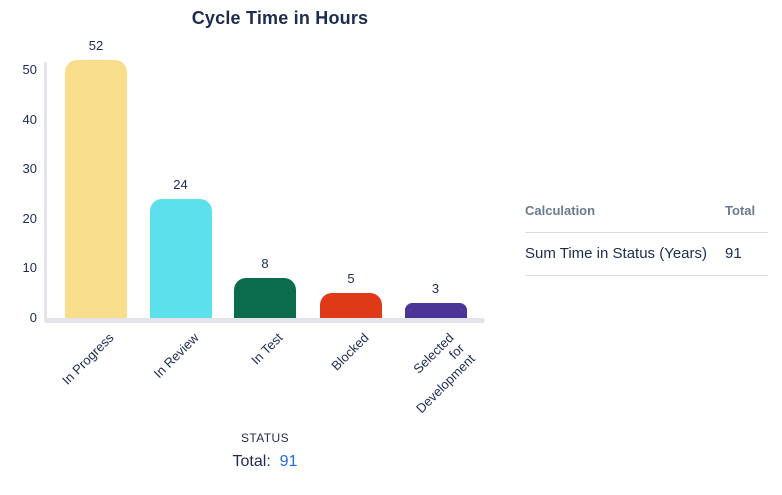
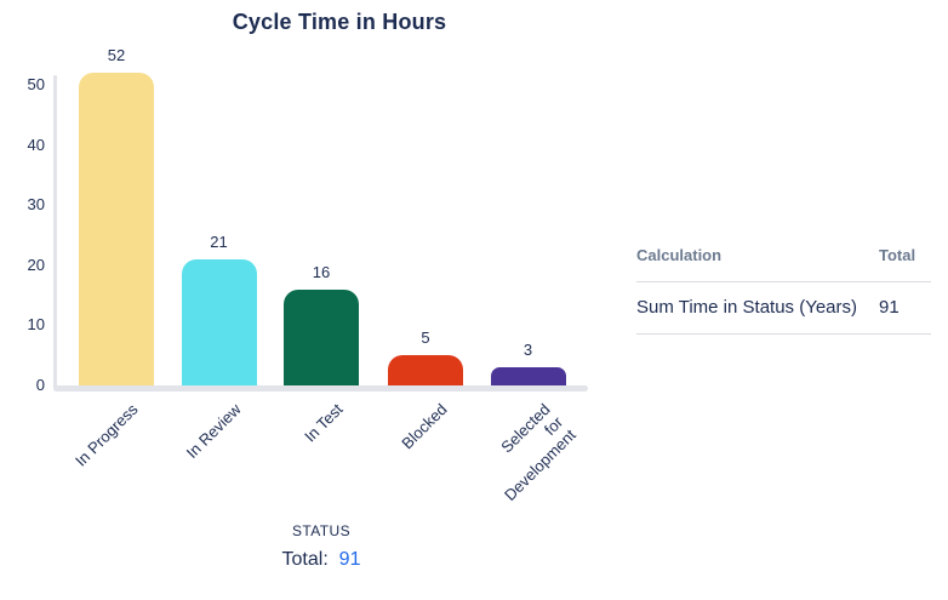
In Review: 24 -> 21
In Test: 8 -> 16
